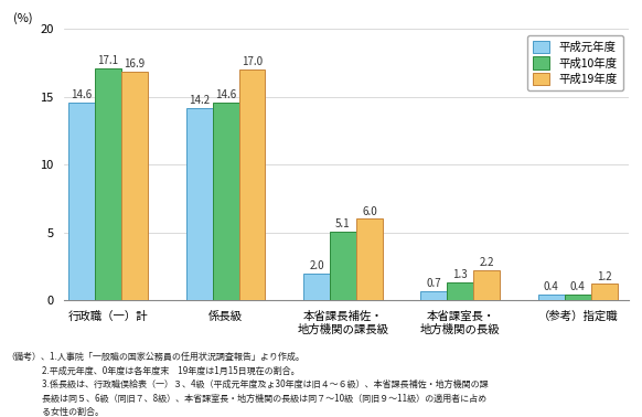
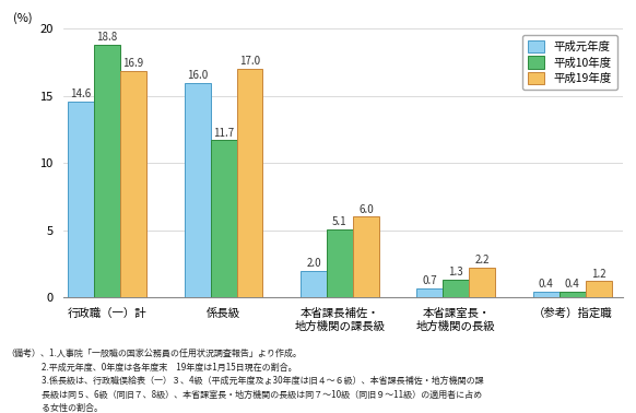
平成10年度/行政職（一）計: 17.1 -> 18.8
平成元年度/係長級: 14.2 -> 16.0
平成10年度/係長級: 14.6 -> 11.7
